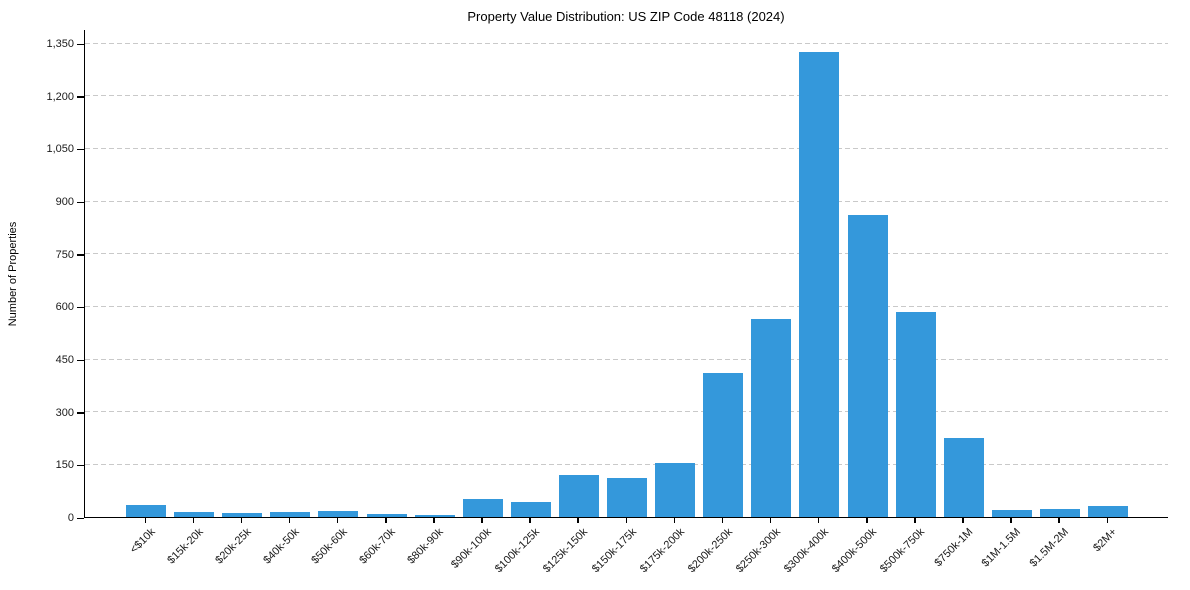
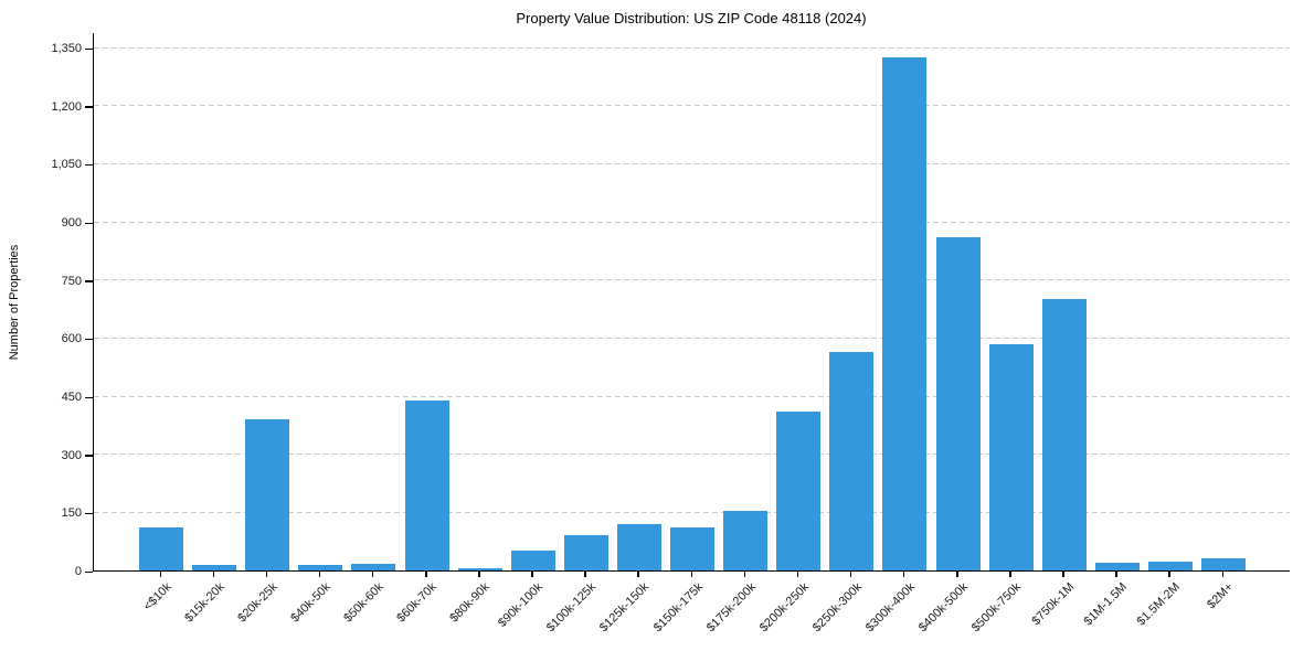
<$10k: 40 -> 110
$20k-25k: 10 -> 390
$60k-70k: 10 -> 440
$100k-125k: 40 -> 90
$750k-1M: 220 -> 700
